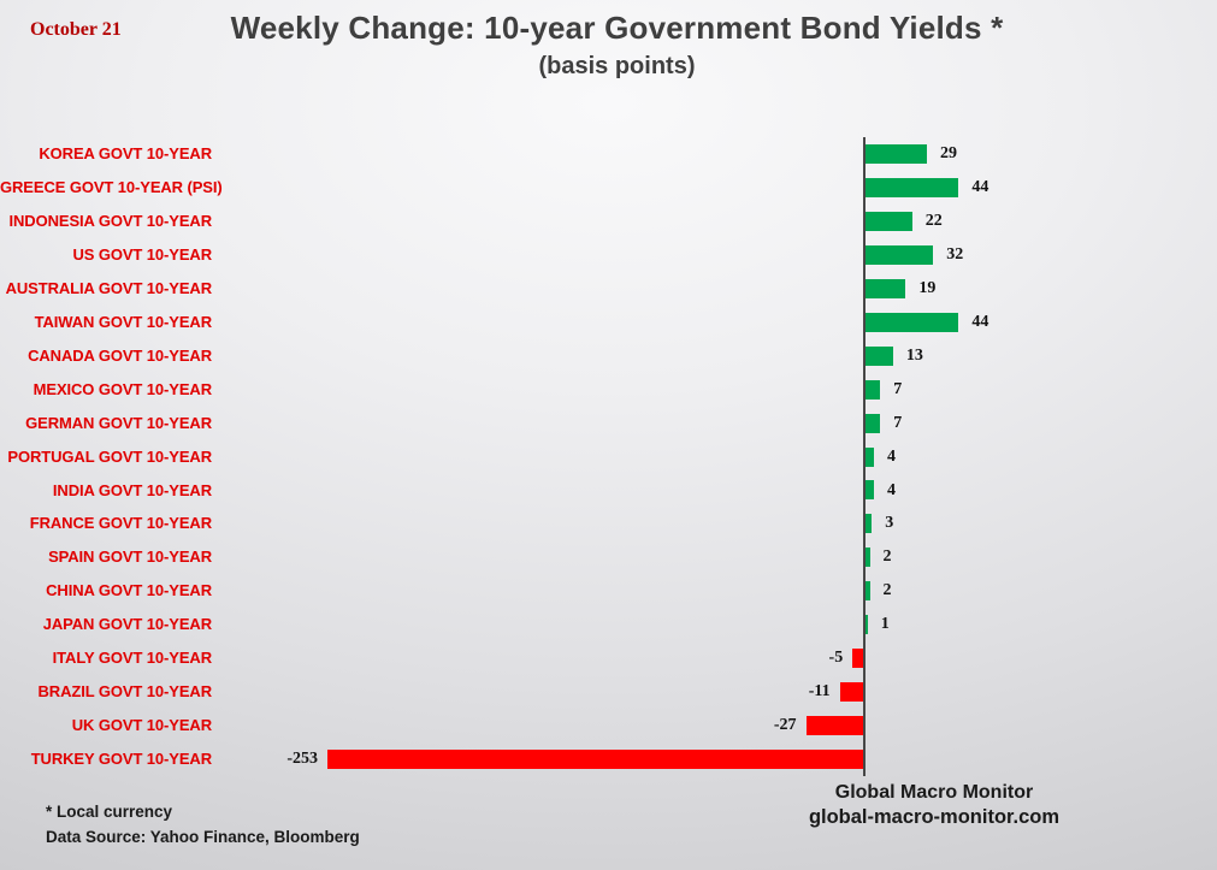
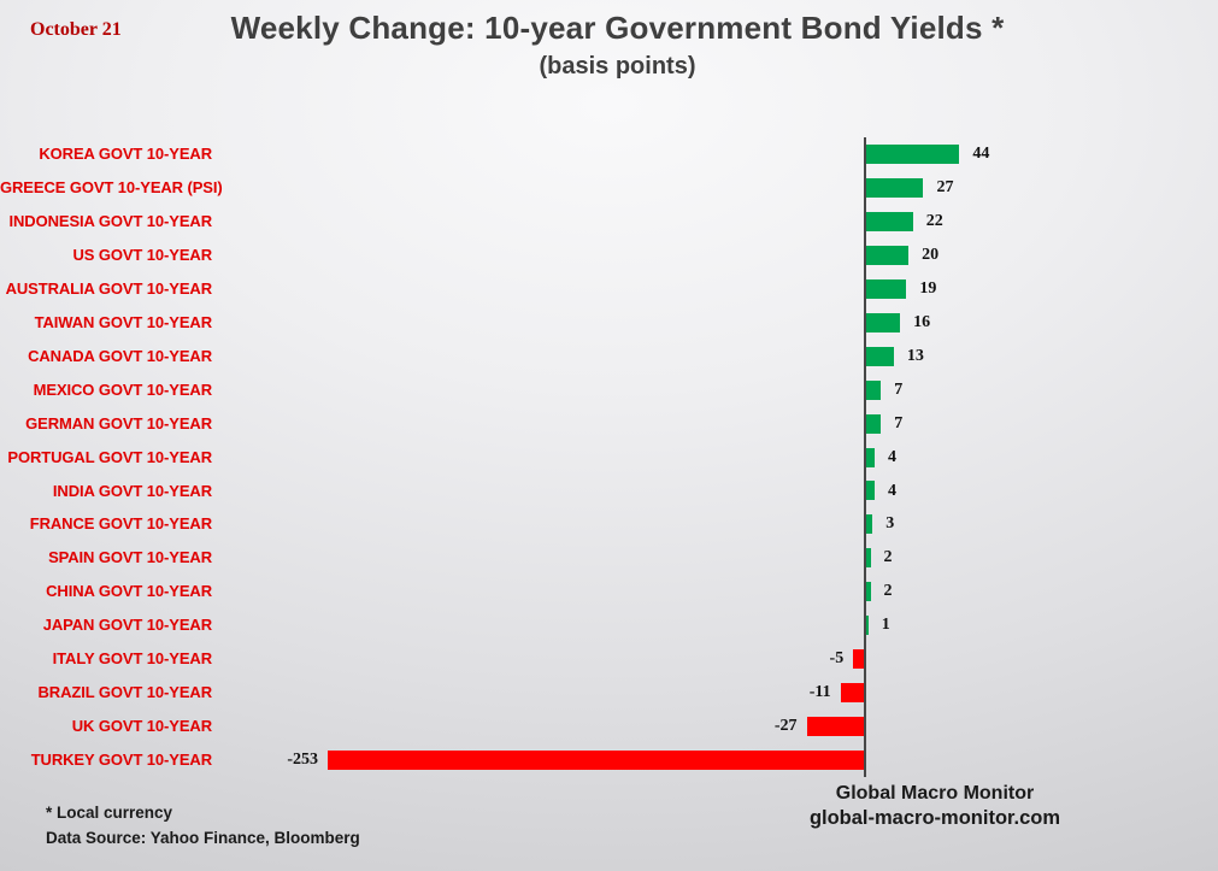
KOREA GOVT 10-YEAR: 29 -> 44
GREECE GOVT 10-YEAR (PSI): 44 -> 27
US GOVT 10-YEAR: 32 -> 20
TAIWAN GOVT 10-YEAR: 44 -> 16
